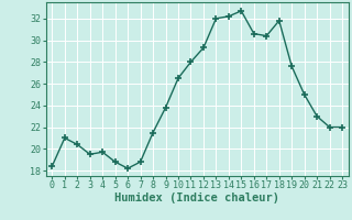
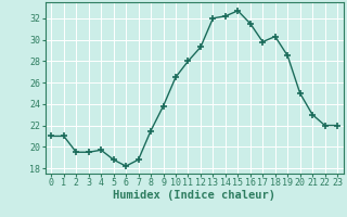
0: 18.4 -> 21.0
2: 20.4 -> 19.5
16: 30.6 -> 31.5
17: 30.4 -> 29.8
18: 31.8 -> 30.3
19: 27.6 -> 28.5
